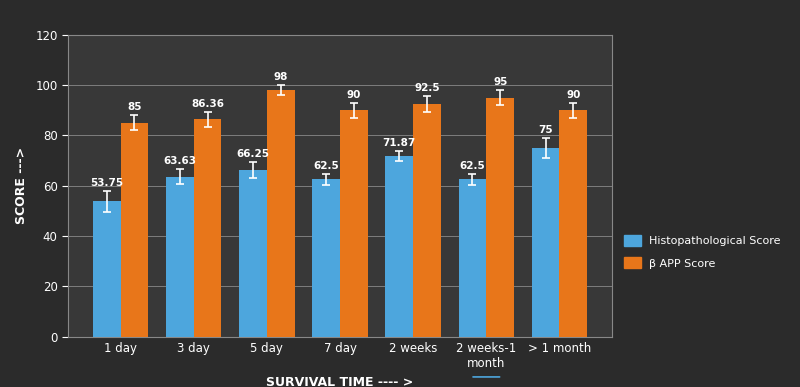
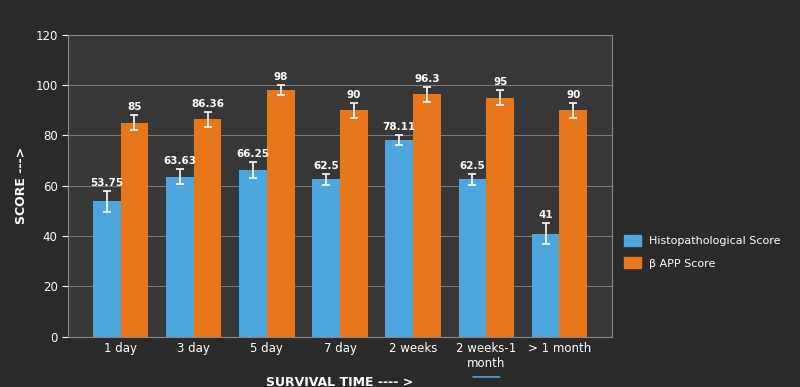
Histopathological Score/2 weeks: 71.87 -> 78.11
β APP Score/2 weeks: 92.5 -> 96.3
Histopathological Score/> 1 month: 75 -> 41
